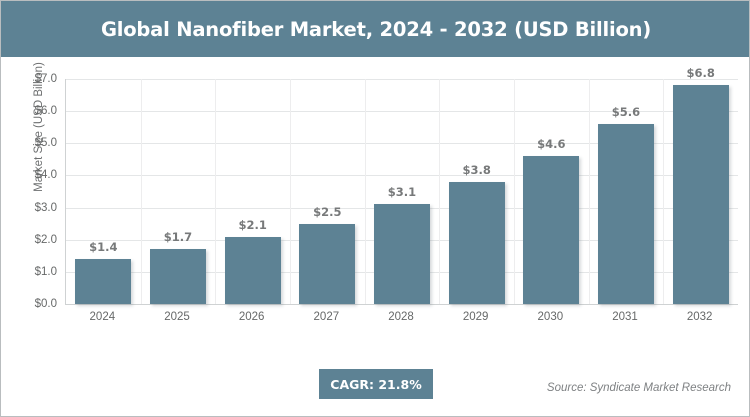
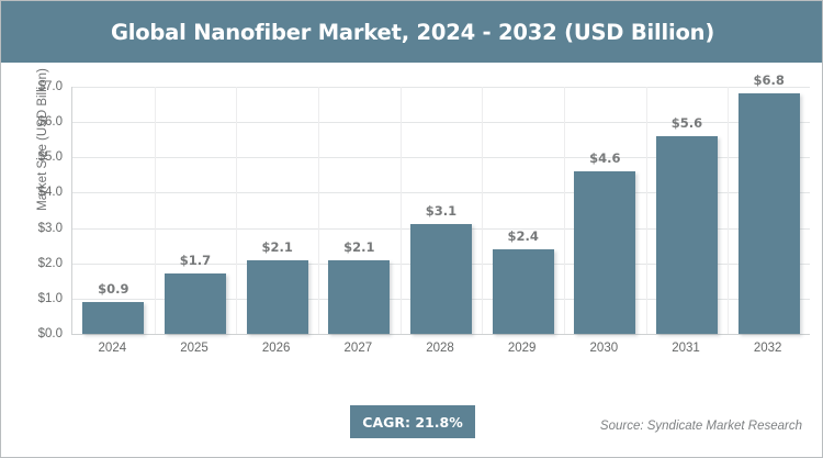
2024: $1.4 -> $0.9
2027: $2.5 -> $2.1
2029: $3.8 -> $2.4
